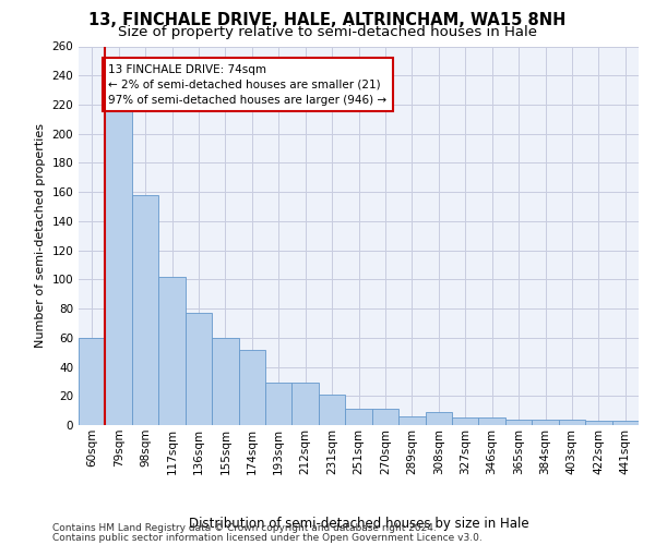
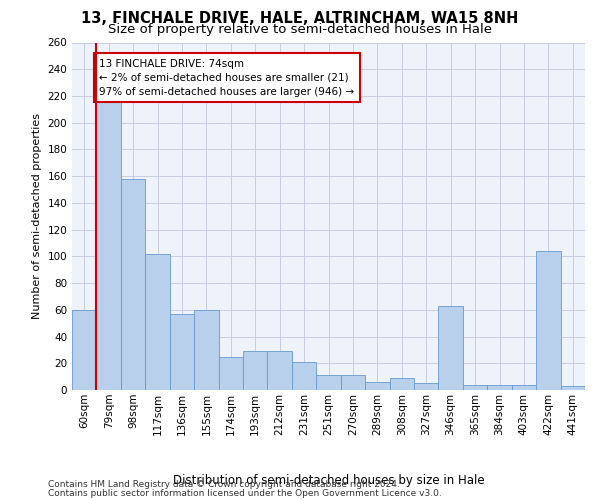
136sqm: 77 -> 57
174sqm: 52 -> 25
346sqm: 5 -> 63
422sqm: 3 -> 104
